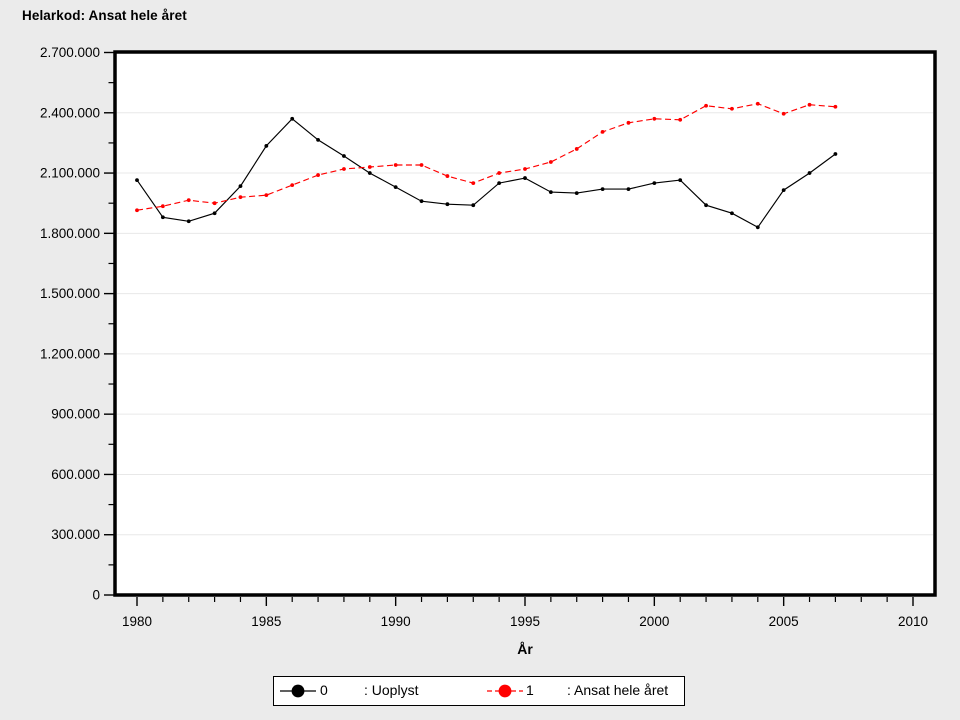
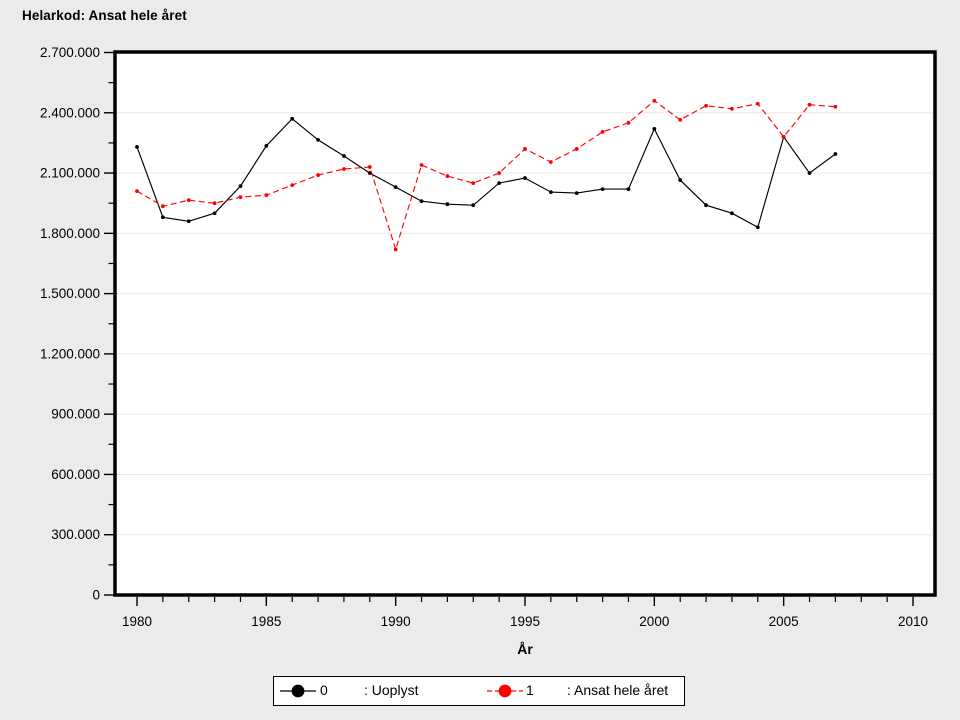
0/1980: 2060000 -> 2230000
1/1980: 1920000 -> 2010000
1/1990: 2140000 -> 1720000
1/1995: 2120000 -> 2220000
0/2000: 2050000 -> 2320000
1/2000: 2370000 -> 2460000
0/2005: 2020000 -> 2280000
1/2005: 2400000 -> 2280000
